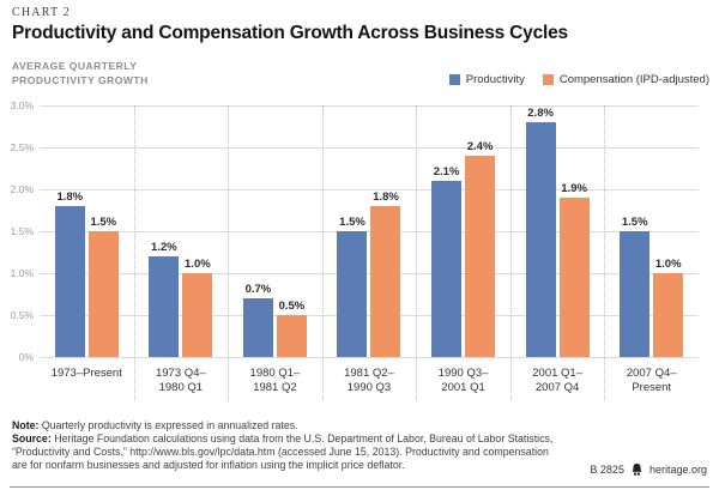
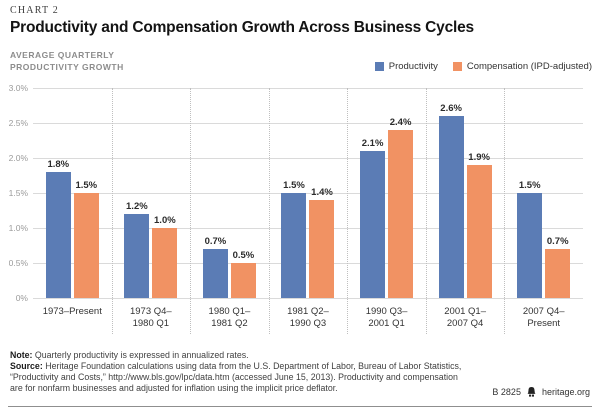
Compensation (IPD-adjusted)/1981 Q2– 1990 Q3: 1.8% -> 1.4%
Productivity/2001 Q1– 2007 Q4: 2.8% -> 2.6%
Compensation (IPD-adjusted)/2007 Q4– Present: 1.0% -> 0.7%
